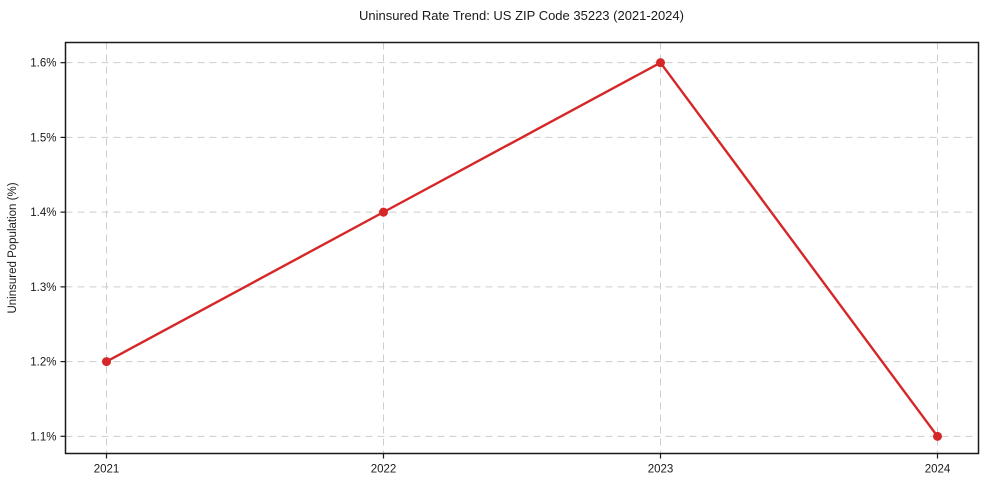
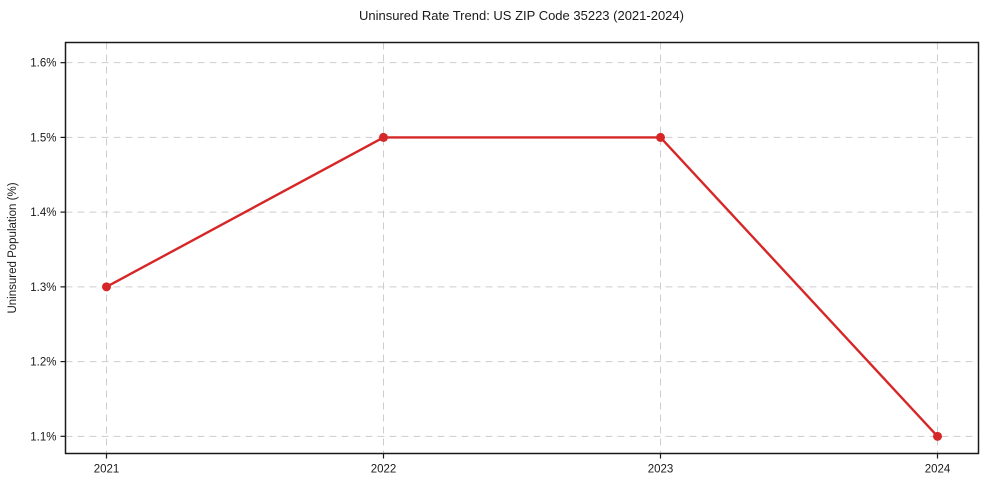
2021: 1.2% -> 1.3%
2022: 1.4% -> 1.5%
2023: 1.6% -> 1.5%
